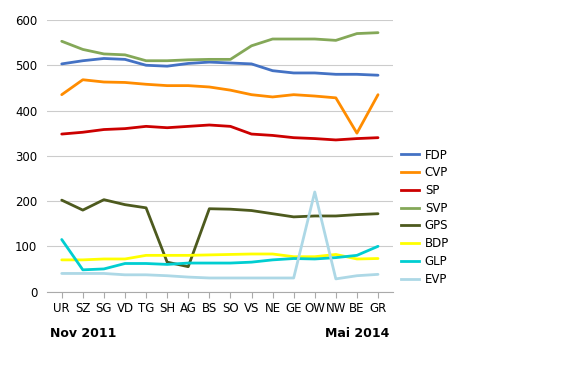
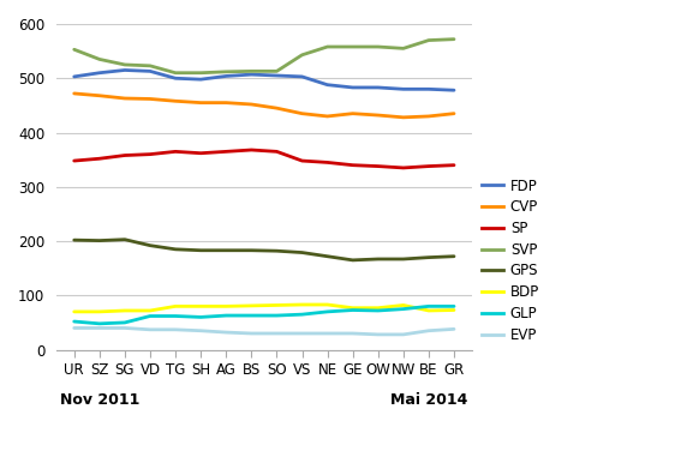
CVP/UR: 435 -> 472
GLP/UR: 115 -> 52
GPS/SZ: 180 -> 201
GPS/SH: 65 -> 183
GPS/AG: 55 -> 183
EVP/OW: 220 -> 28
CVP/BE: 350 -> 430
GLP/GR: 100 -> 80
